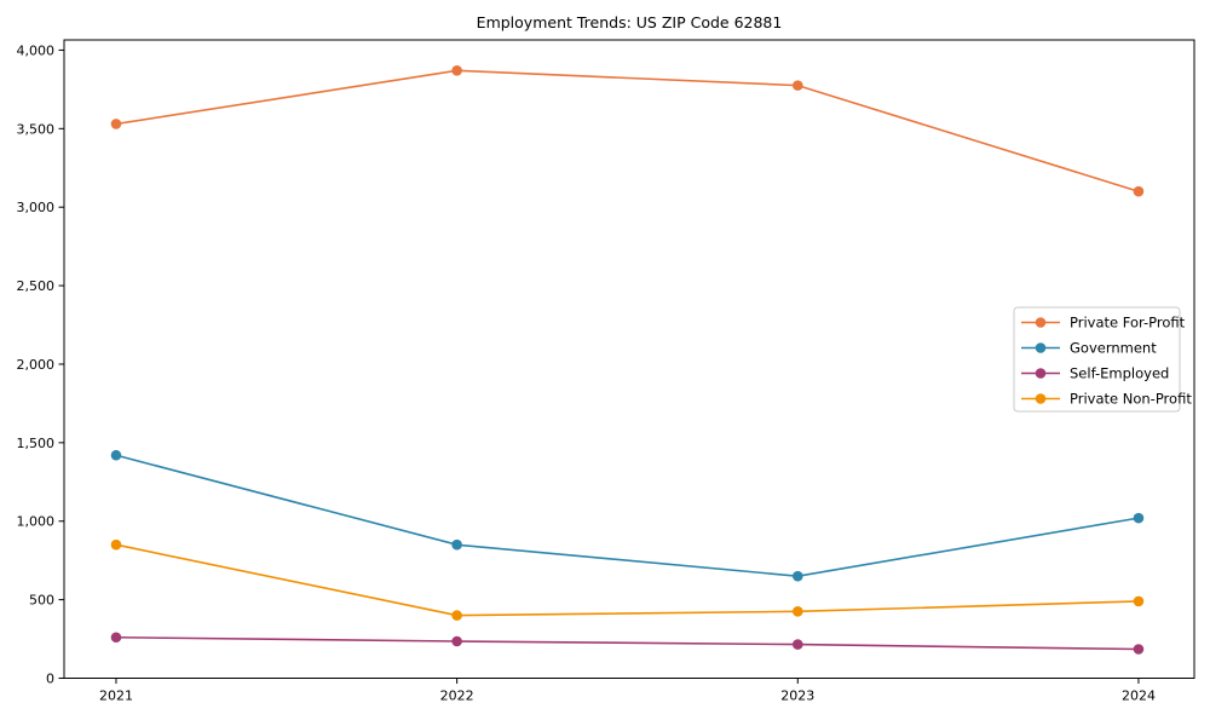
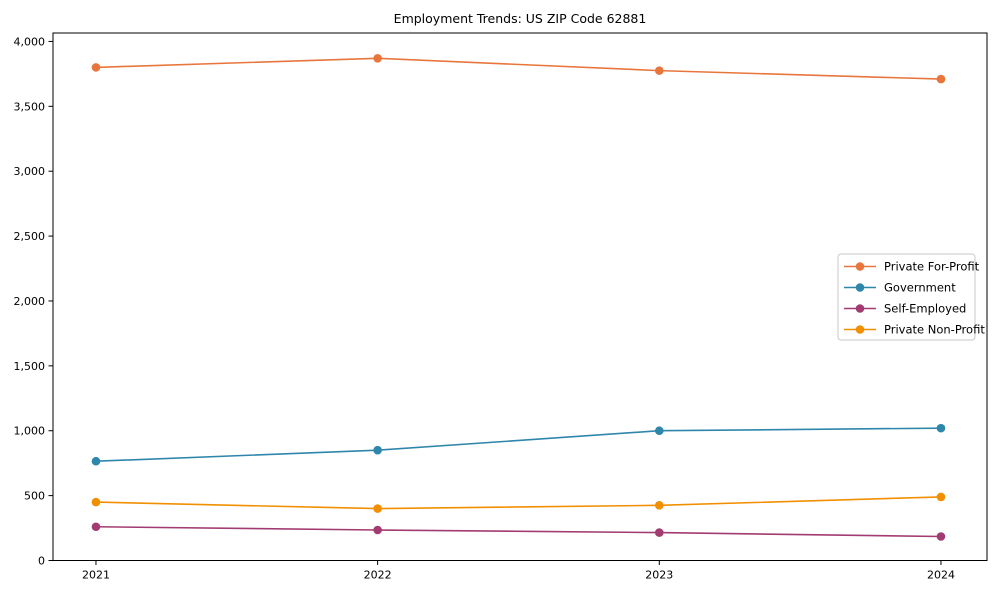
Private For-Profit/2021: 3530 -> 3800
Government/2021: 1420 -> 760
Private Non-Profit/2021: 850 -> 450
Government/2023: 650 -> 1000
Private For-Profit/2024: 3100 -> 3710
